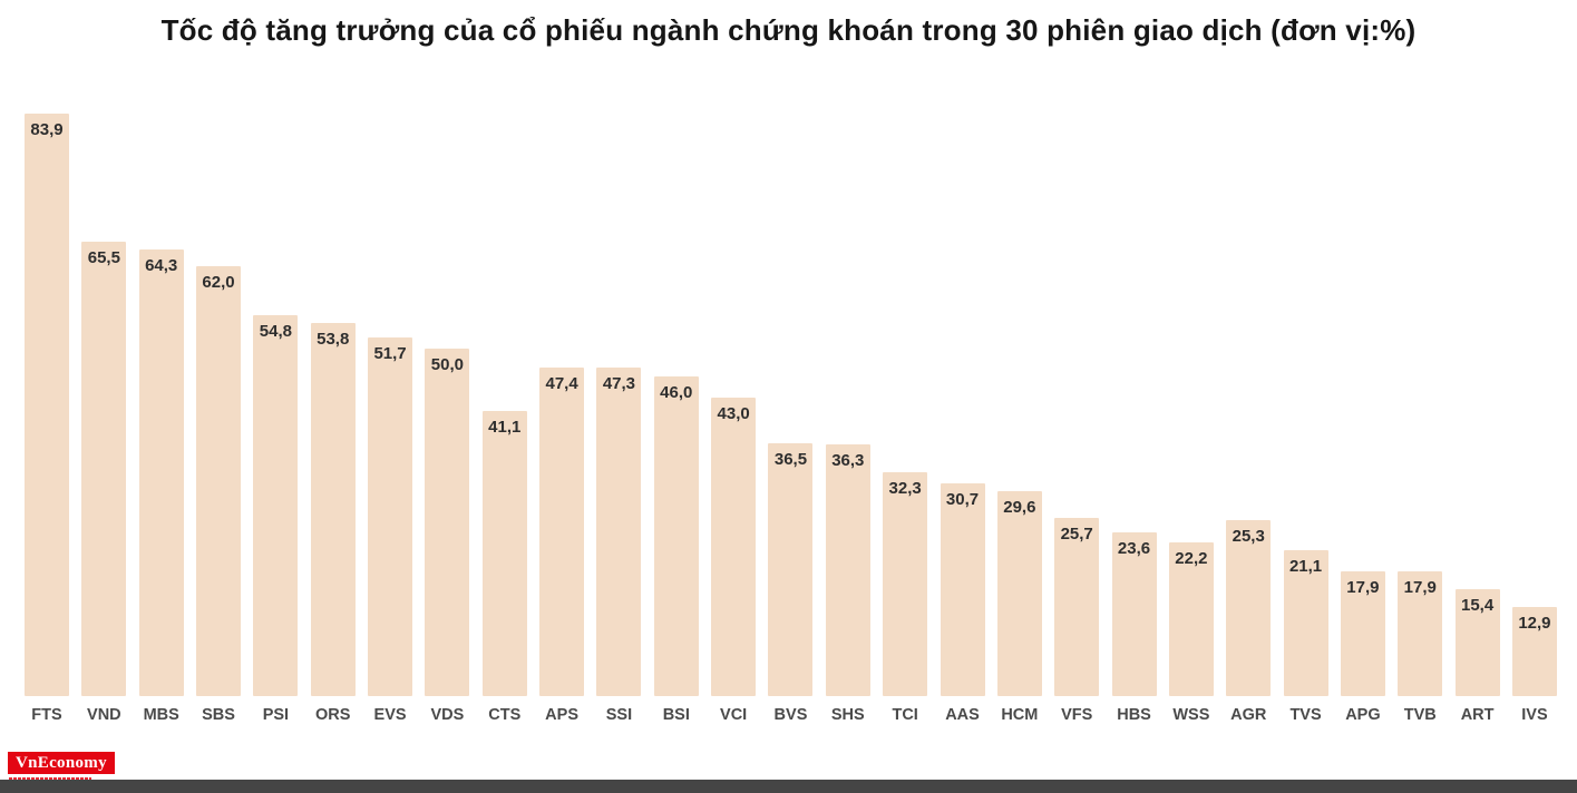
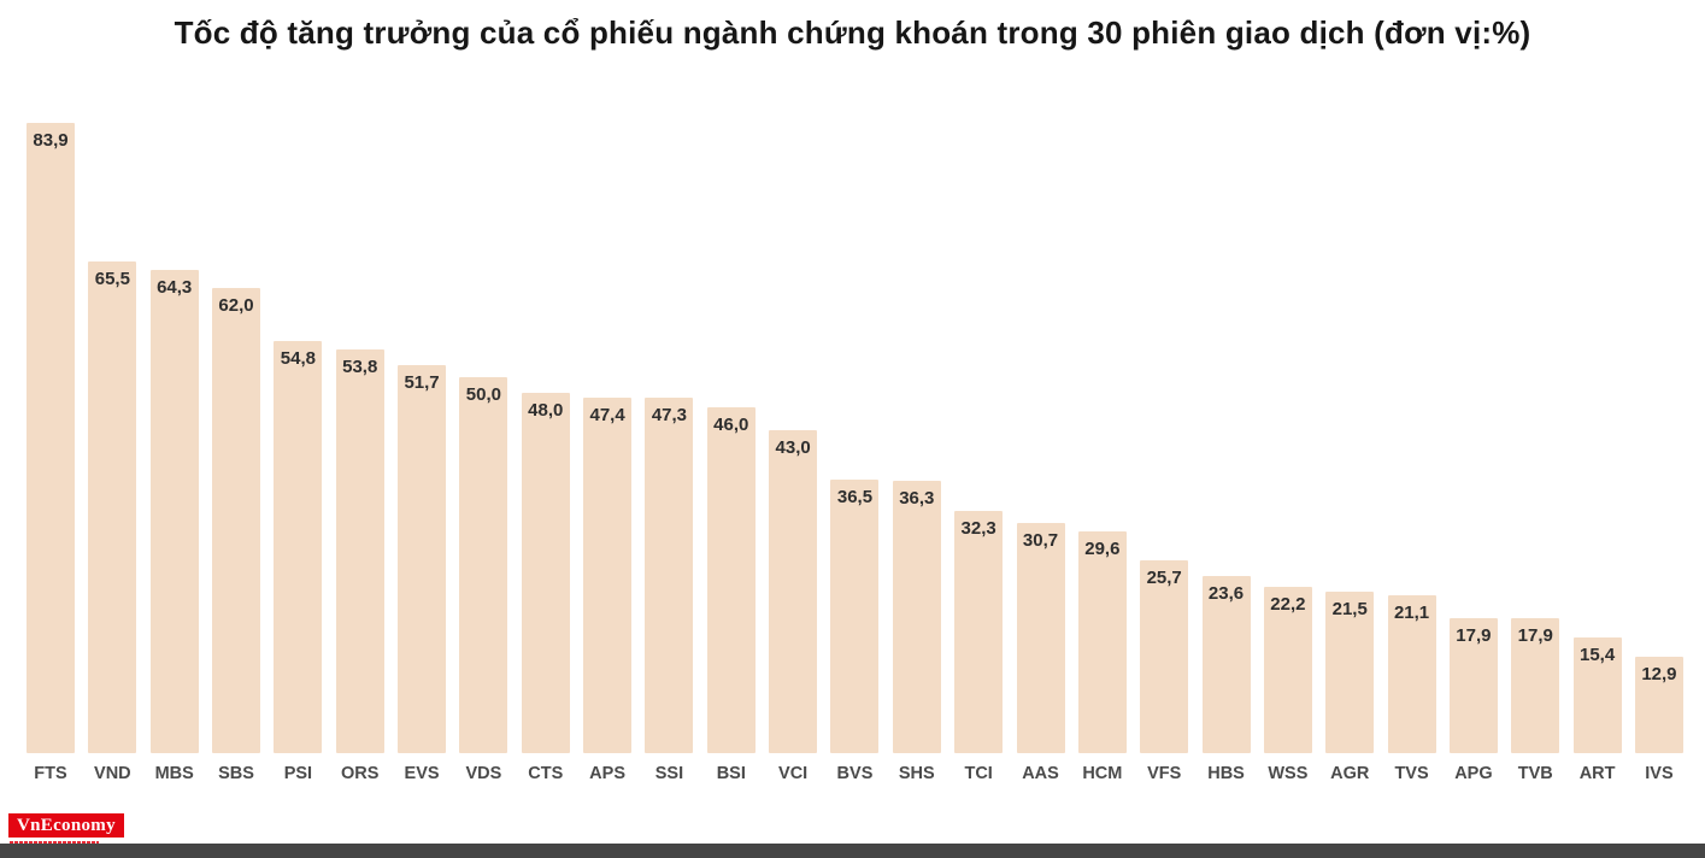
CTS: 41,1 -> 48,0
AGR: 25,3 -> 21,5
